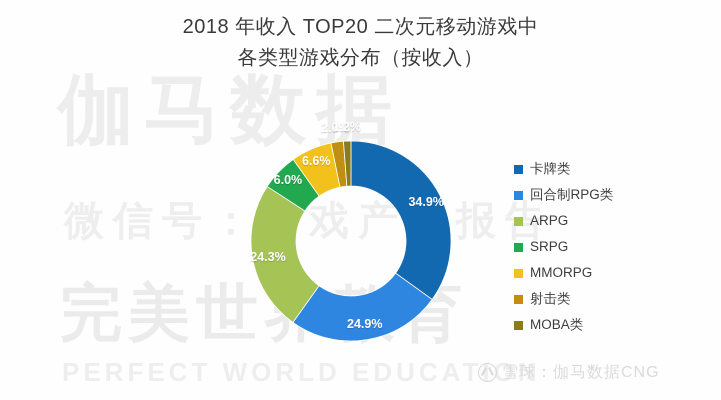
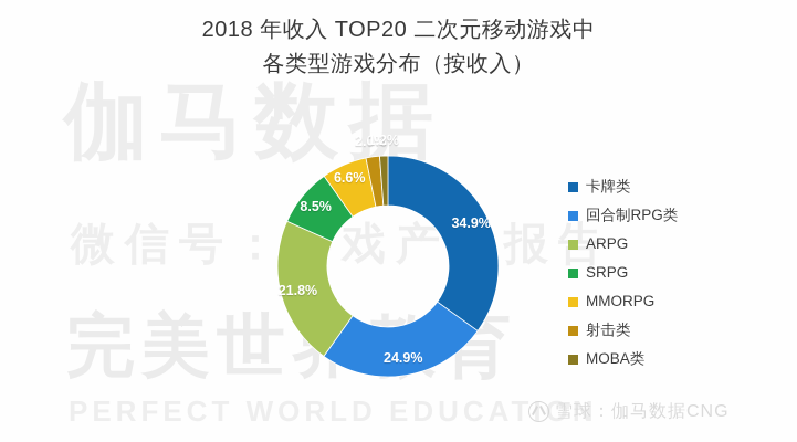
ARPG: 24.3% -> 21.8%
SRPG: 6.0% -> 8.5%
